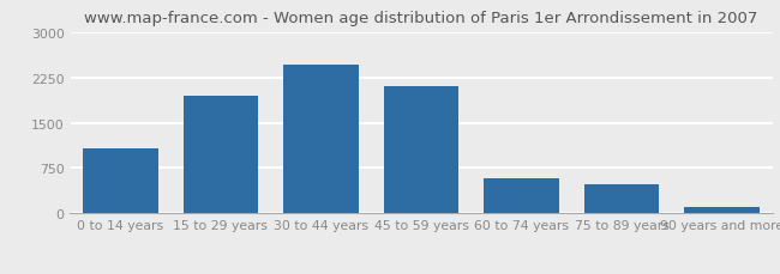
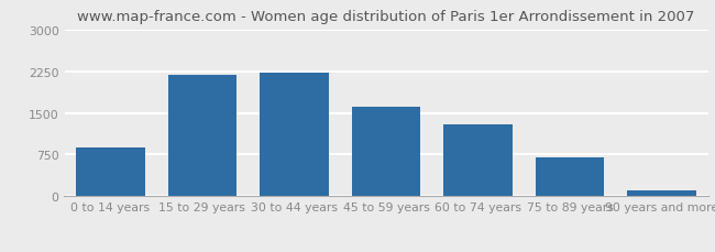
0 to 14 years: 1080 -> 880
15 to 29 years: 1940 -> 2180
30 to 44 years: 2460 -> 2230
45 to 59 years: 2100 -> 1600
60 to 74 years: 580 -> 1300
75 to 89 years: 480 -> 700
